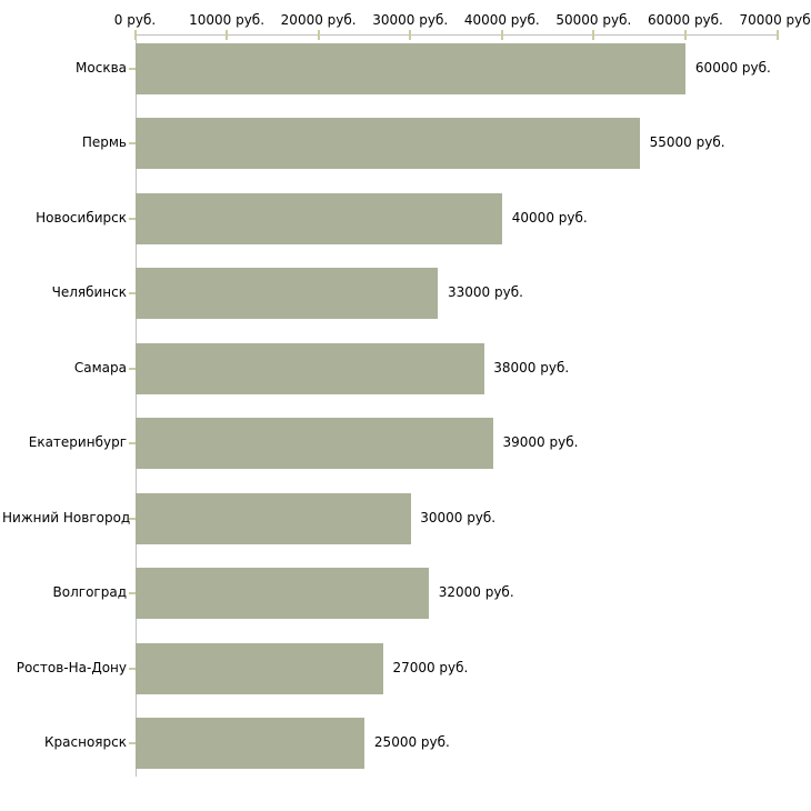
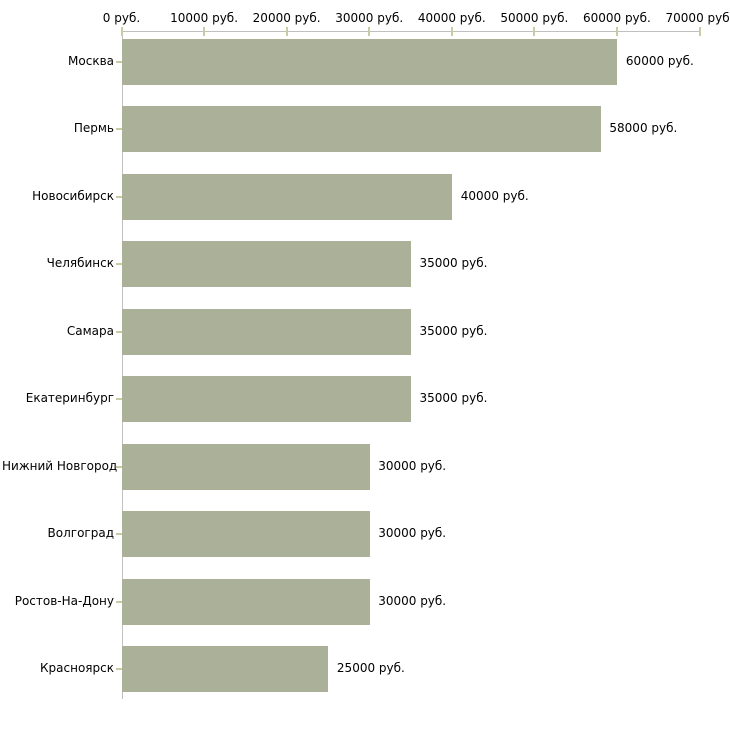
Пермь: 55000 -> 58000
Челябинск: 33000 -> 35000
Самара: 38000 -> 35000
Екатеринбург: 39000 -> 35000
Волгоград: 32000 -> 30000
Ростов-На-Дону: 27000 -> 30000
